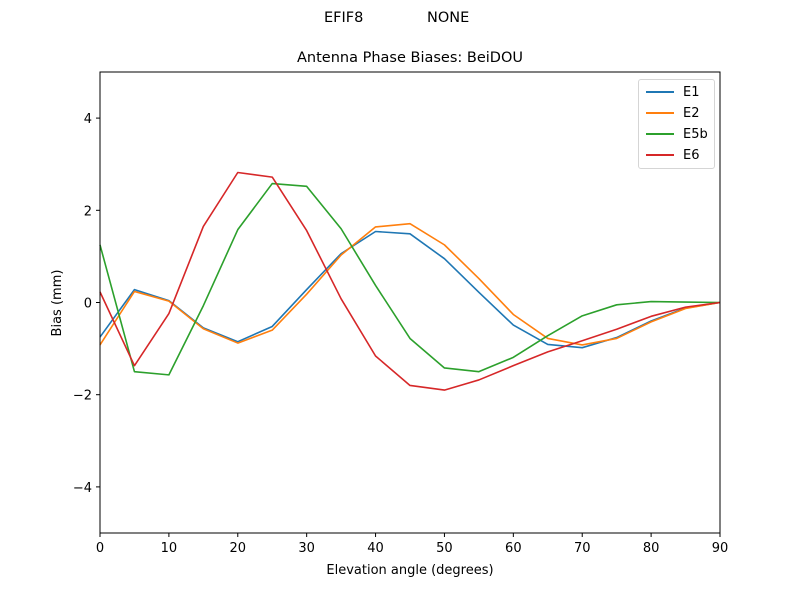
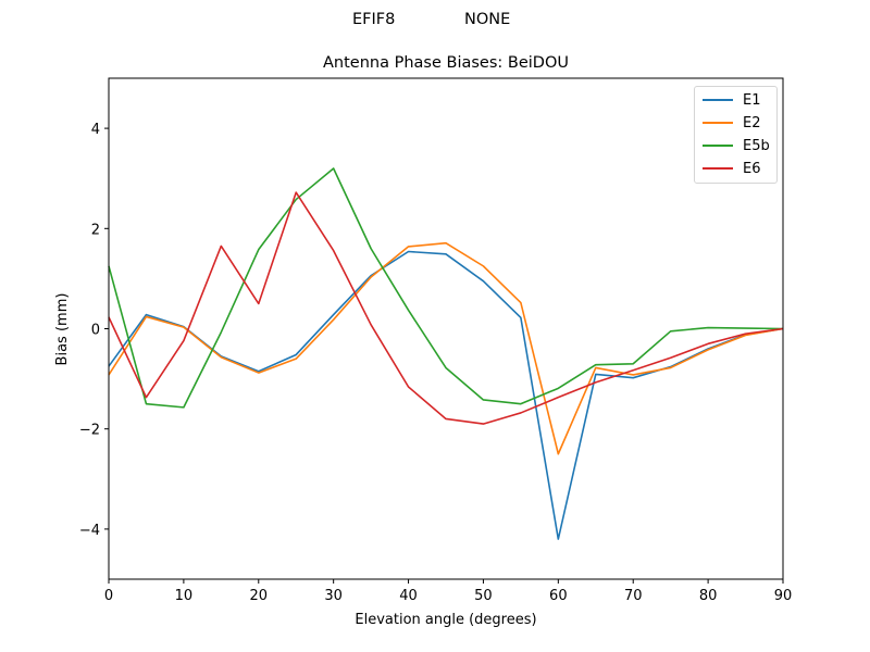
E6/20: 2.8 -> 0.5
E5b/30: 2.5 -> 3.2
E1/60: -0.5 -> -4.2
E2/60: -0.3 -> -2.5
E5b/70: -0.3 -> -0.7
